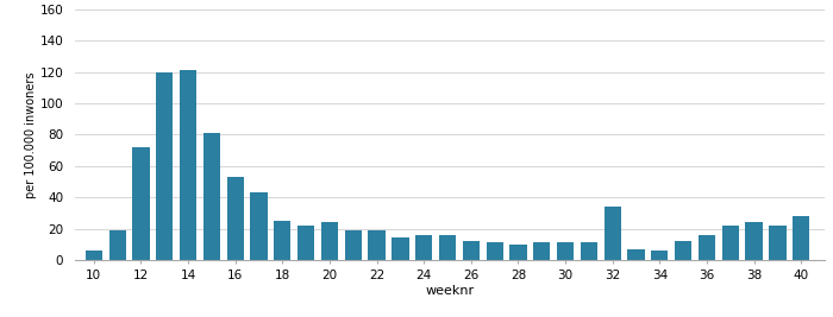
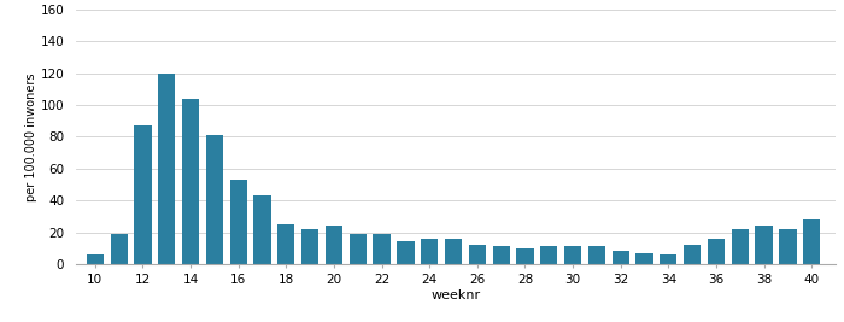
12: 72 -> 87
14: 121 -> 104
32: 34 -> 8
